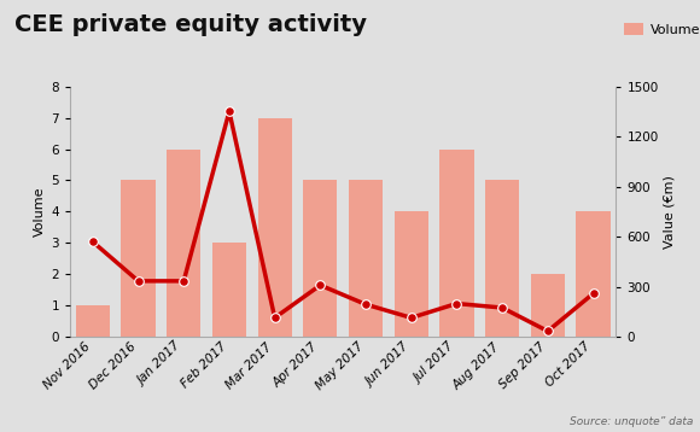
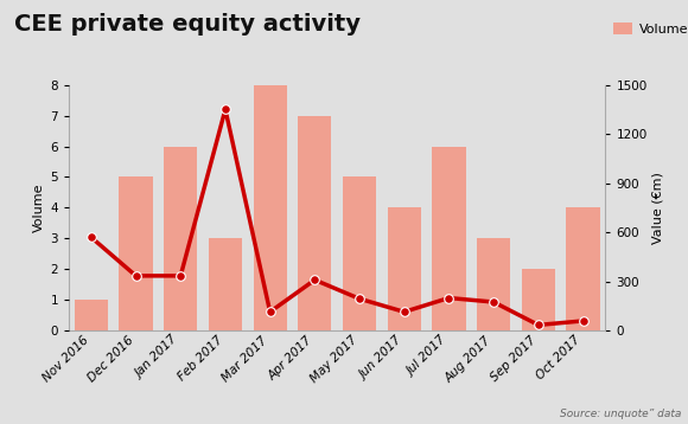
Volume/Mar 2017: 7 -> 8
Volume/Apr 2017: 5 -> 7
Volume/Aug 2017: 5 -> 3
Value (€m)/Oct 2017: 260 -> 60
